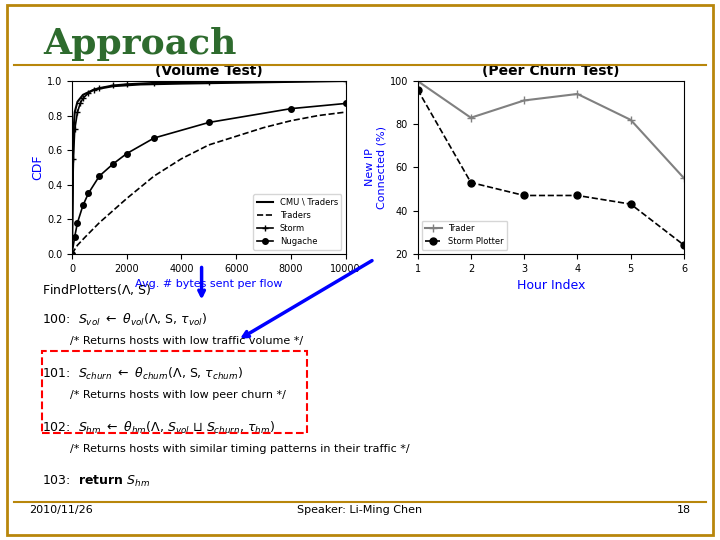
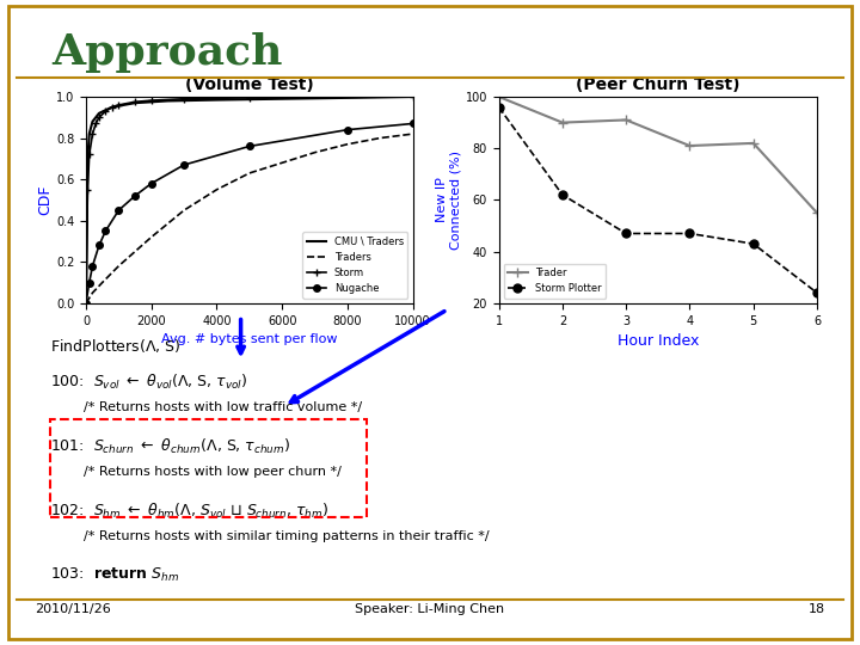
(Peer Churn Test)/Trader/2: 83 -> 90
(Peer Churn Test)/Storm Plotter/2: 53 -> 62
(Peer Churn Test)/Trader/4: 94 -> 81
